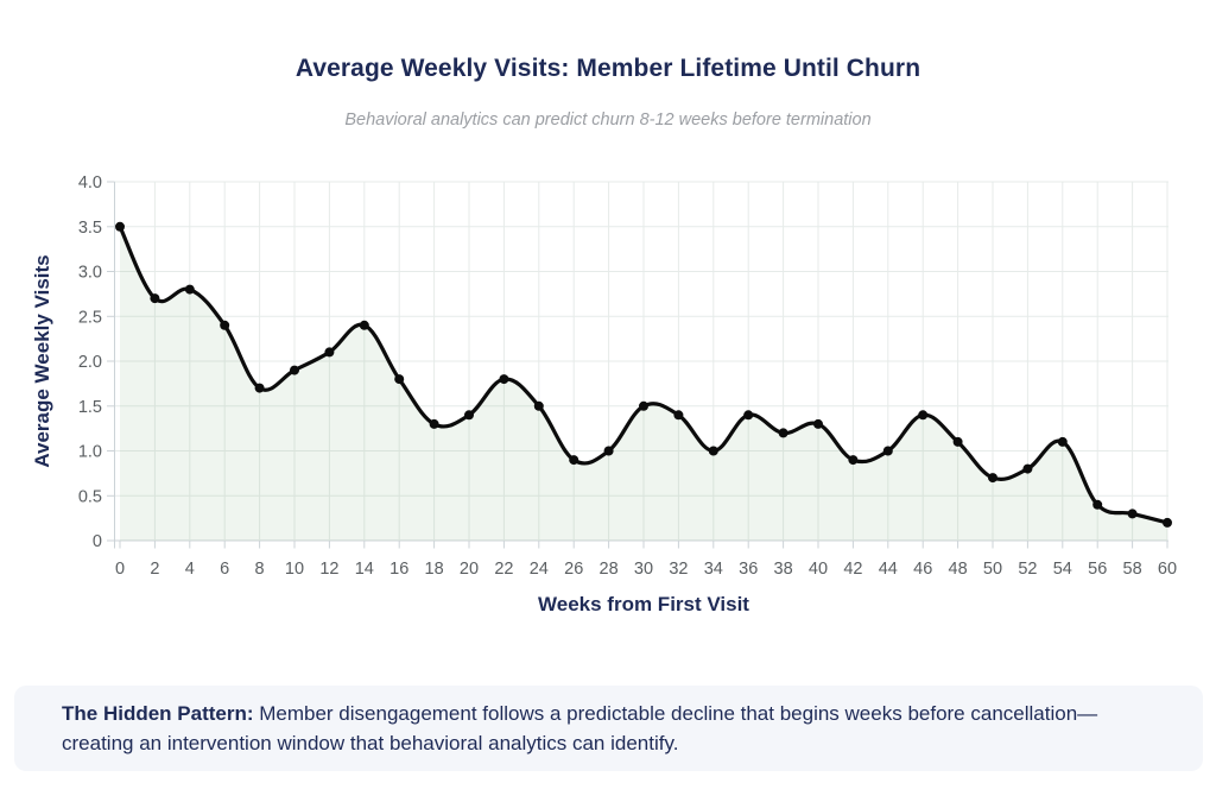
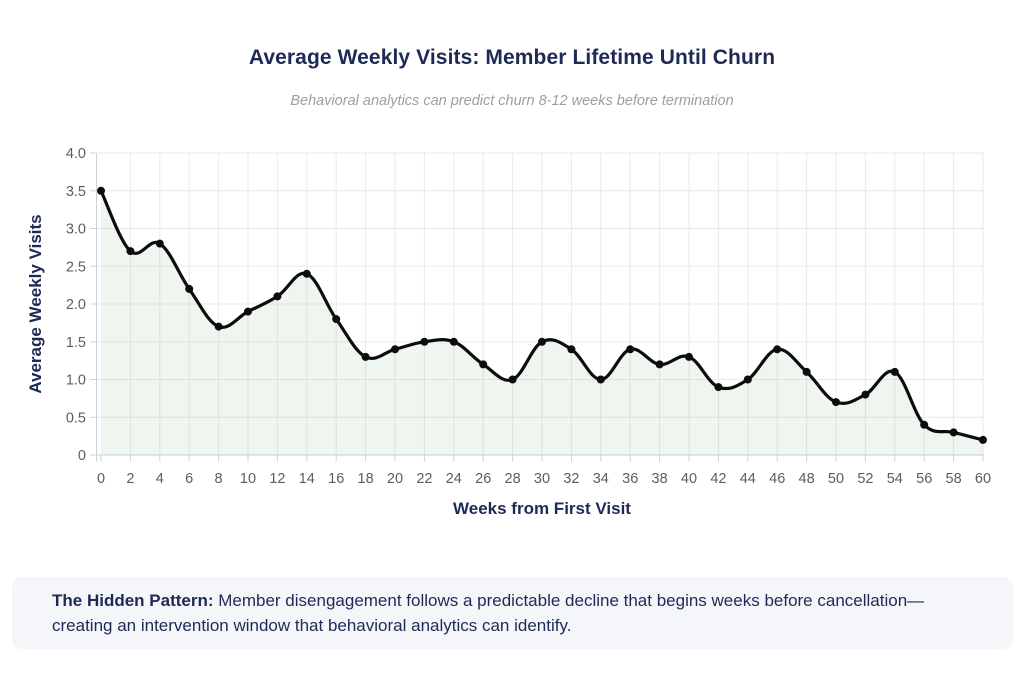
6: 2.4 -> 2.2
22: 1.8 -> 1.5
26: 0.9 -> 1.2
